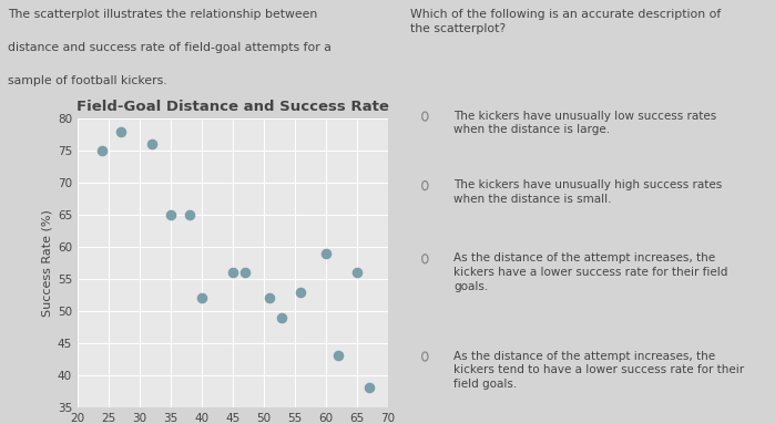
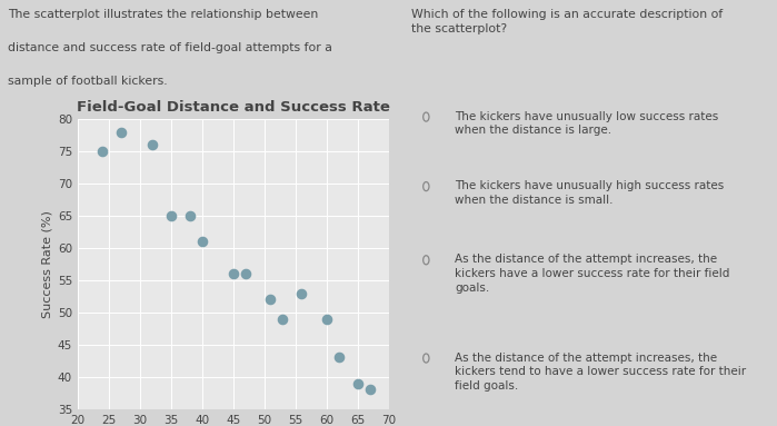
40: 52 -> 61
60: 59 -> 49
65: 56 -> 39
